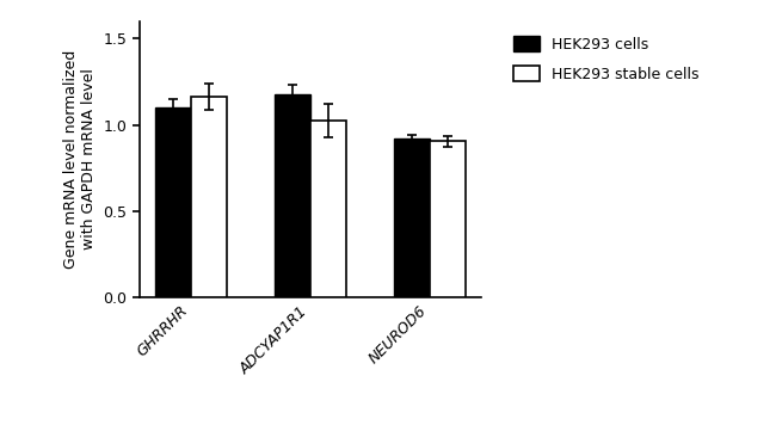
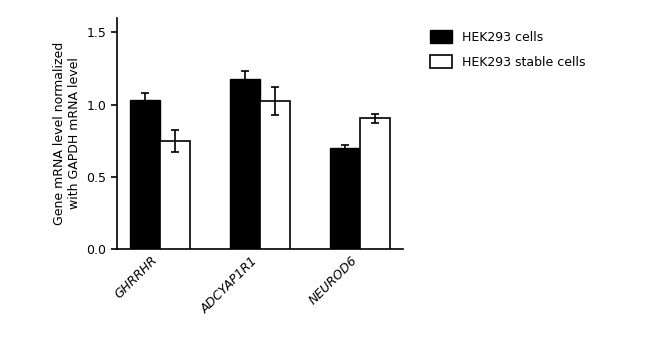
HEK293 cells/GHRRHR: 1.10 -> 1.03
HEK293 stable cells/GHRRHR: 1.17 -> 0.75
HEK293 cells/NEUROD6: 0.92 -> 0.70
